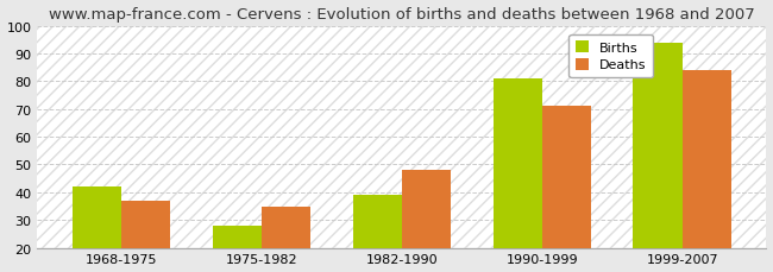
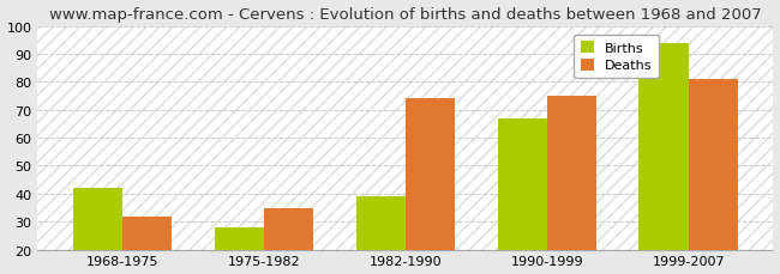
Deaths/1968-1975: 37 -> 32
Deaths/1982-1990: 48 -> 74
Births/1990-1999: 81 -> 67
Deaths/1990-1999: 71 -> 75
Deaths/1999-2007: 84 -> 81
